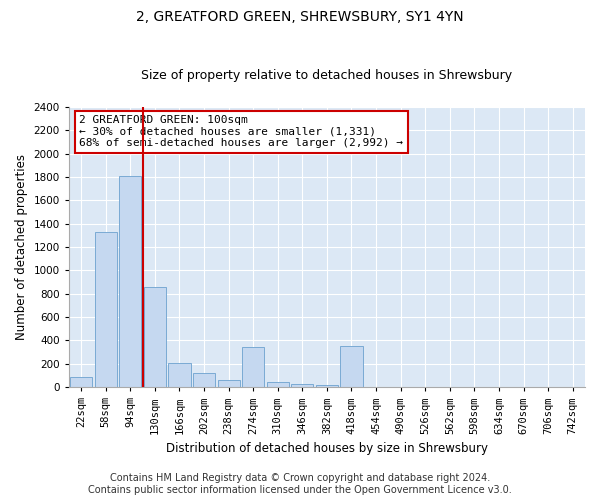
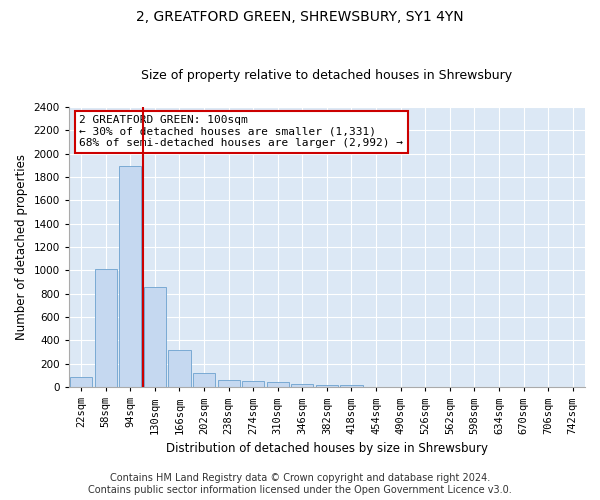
58sqm: 1330 -> 1010
94sqm: 1810 -> 1890
166sqm: 210 -> 320
274sqm: 340 -> 60
418sqm: 350 -> 20
